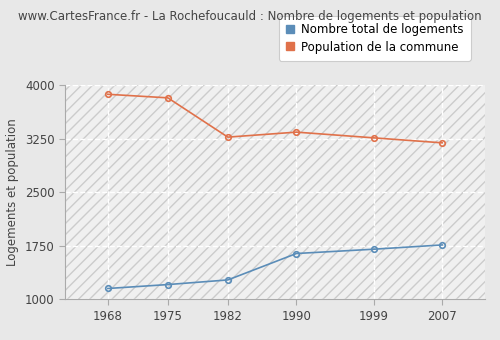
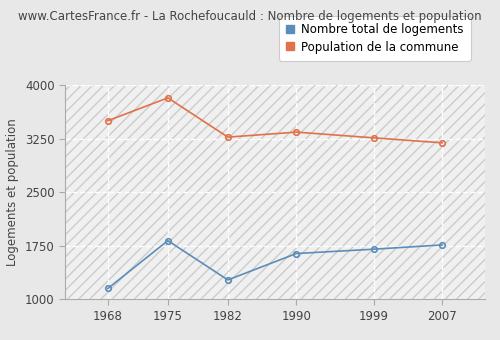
Population de la commune/1968: 3870 -> 3500
Nombre total de logements/1975: 1200 -> 1820
